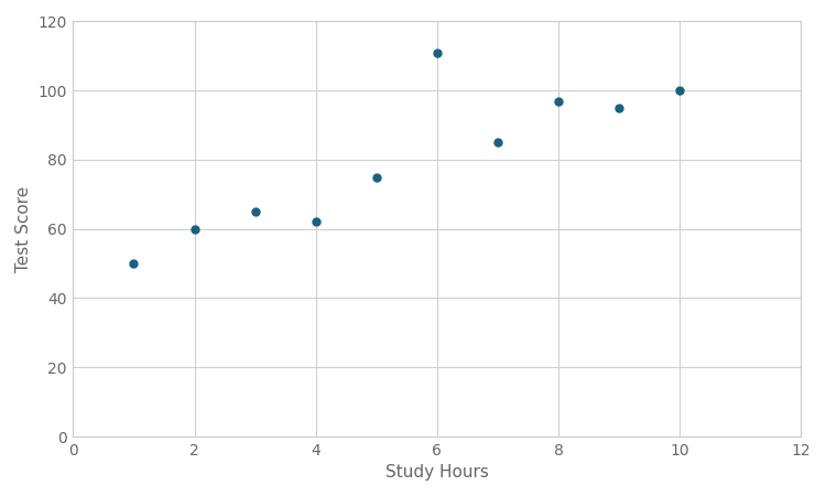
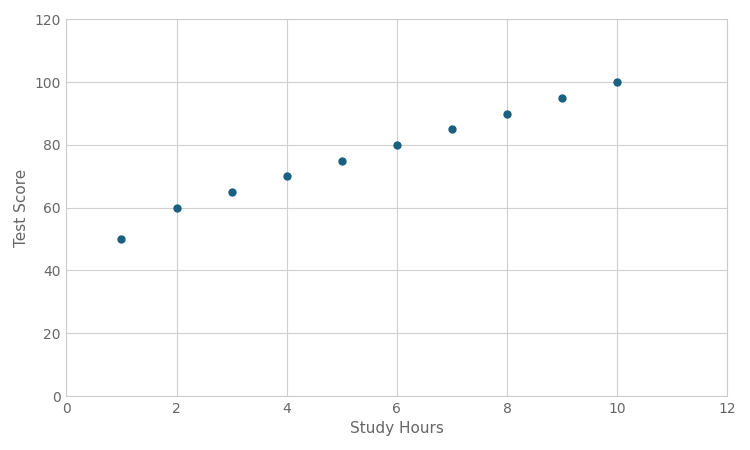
4: 62 -> 70
6: 111 -> 80
8: 97 -> 90
